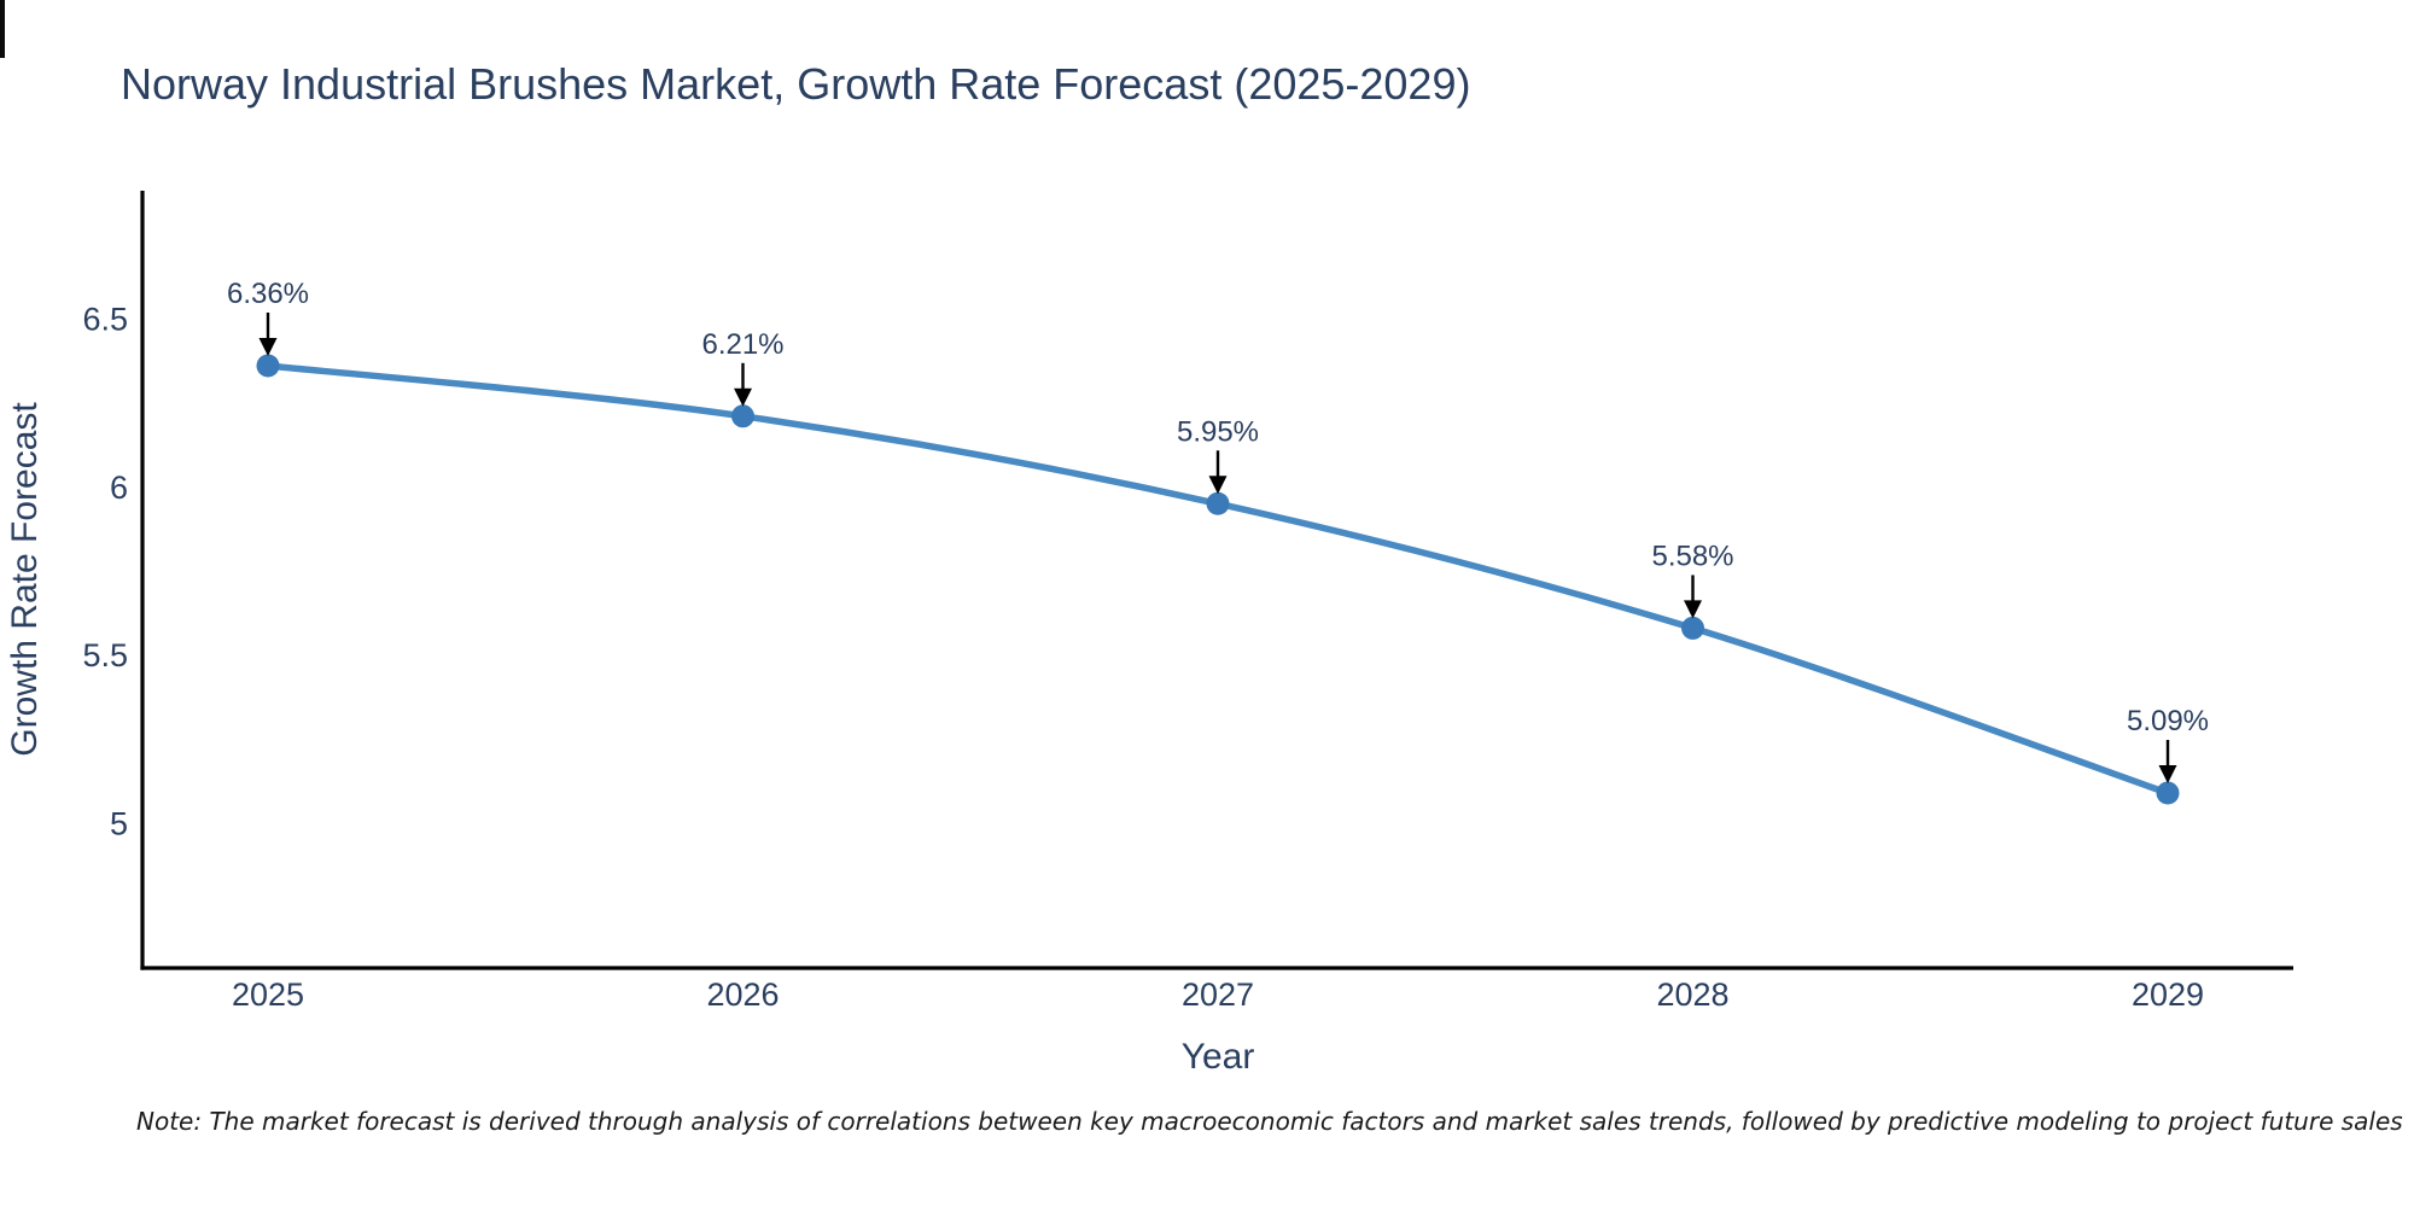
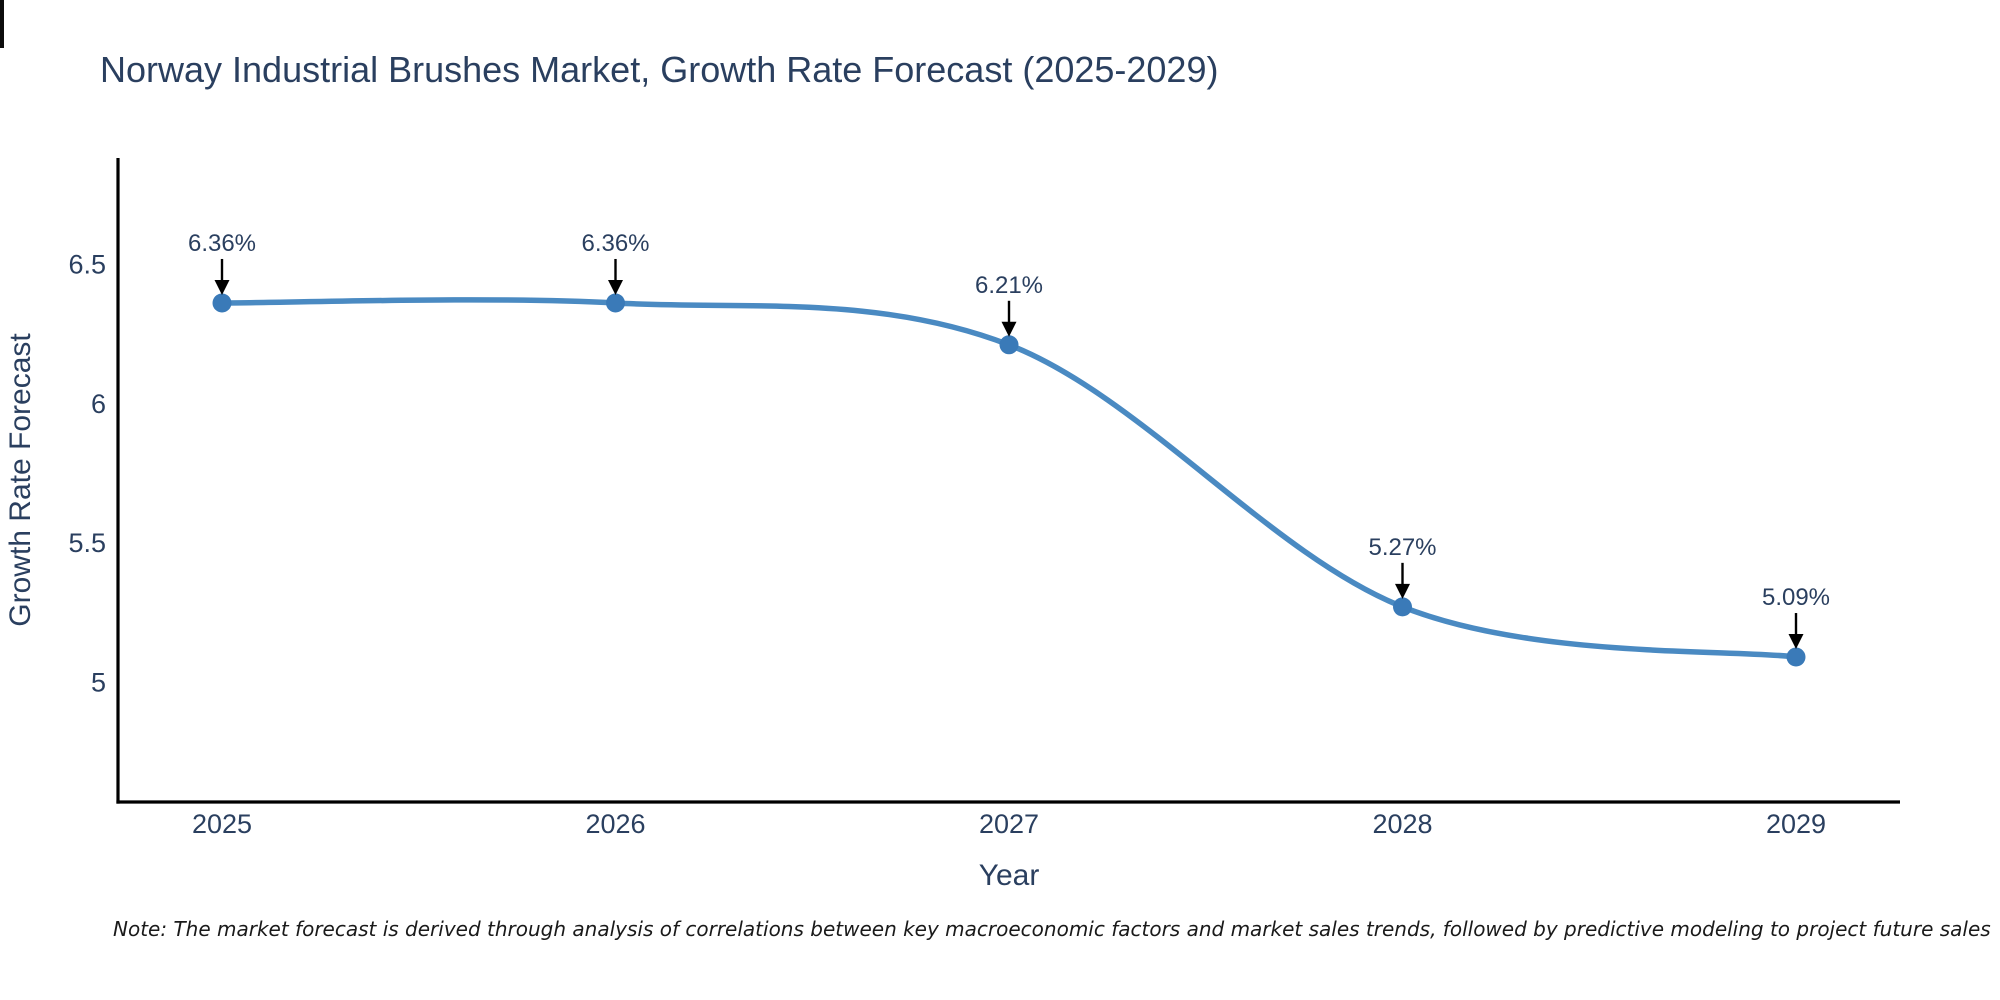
2026: 6.21% -> 6.36%
2027: 5.95% -> 6.21%
2028: 5.58% -> 5.27%
